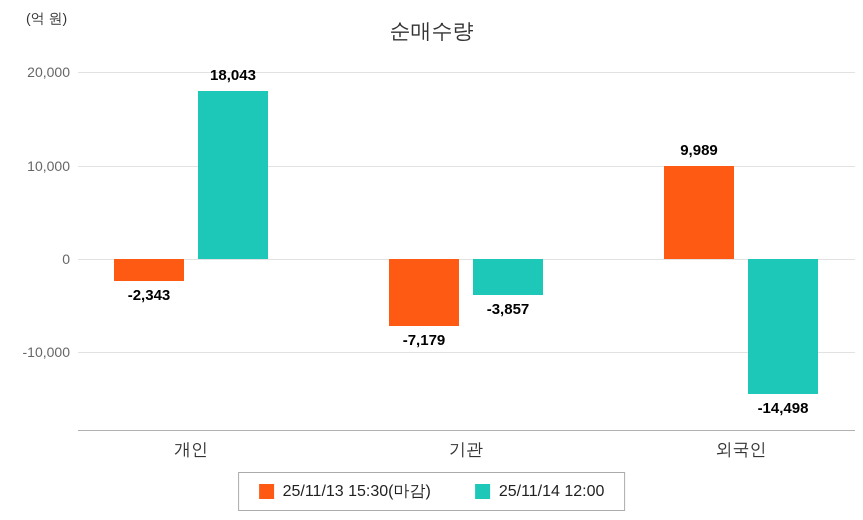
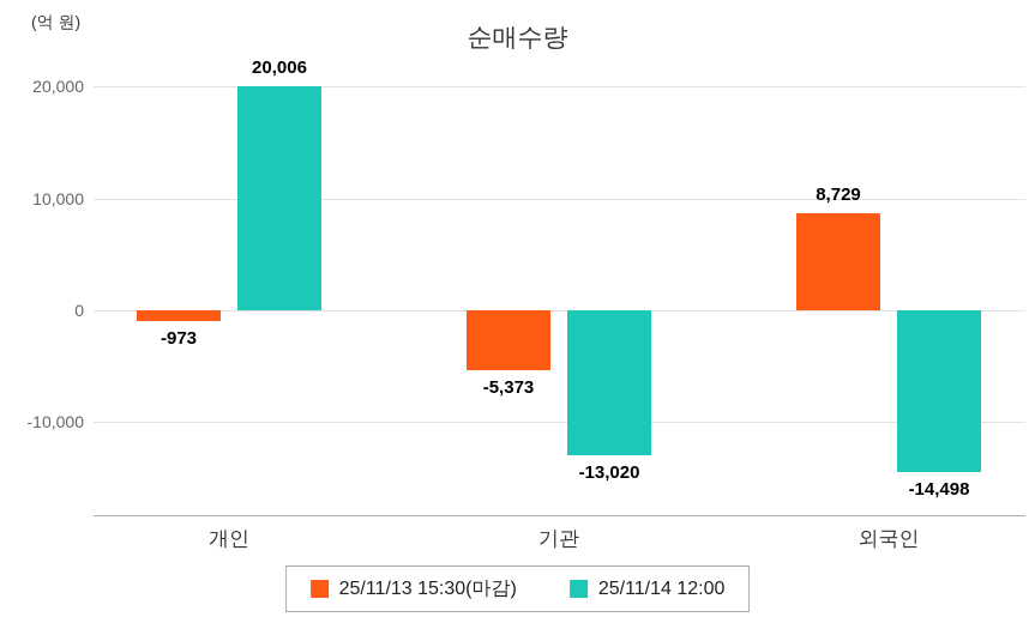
25/11/13 15:30(마감)/개인: -2,343 -> -973
25/11/14 12:00/개인: 18,043 -> 20,006
25/11/13 15:30(마감)/기관: -7,179 -> -5,373
25/11/14 12:00/기관: -3,857 -> -13,020
25/11/13 15:30(마감)/외국인: 9,989 -> 8,729
